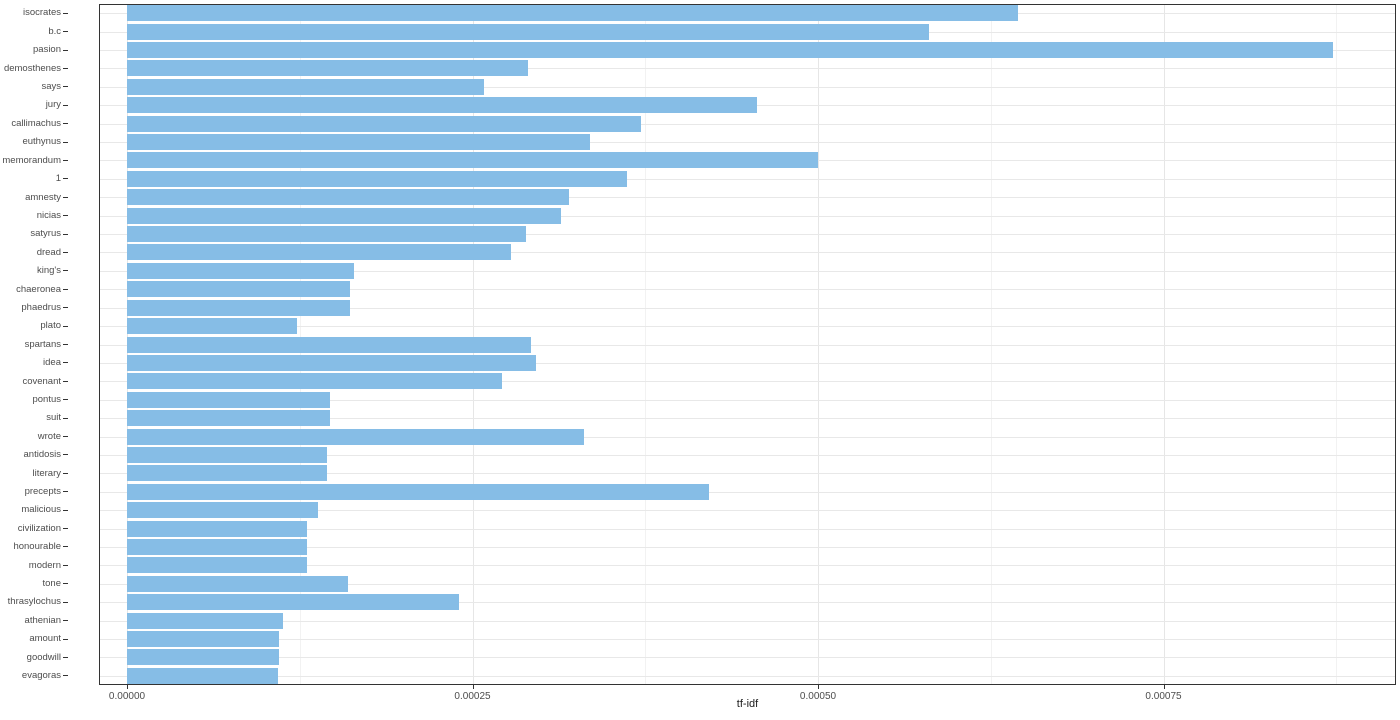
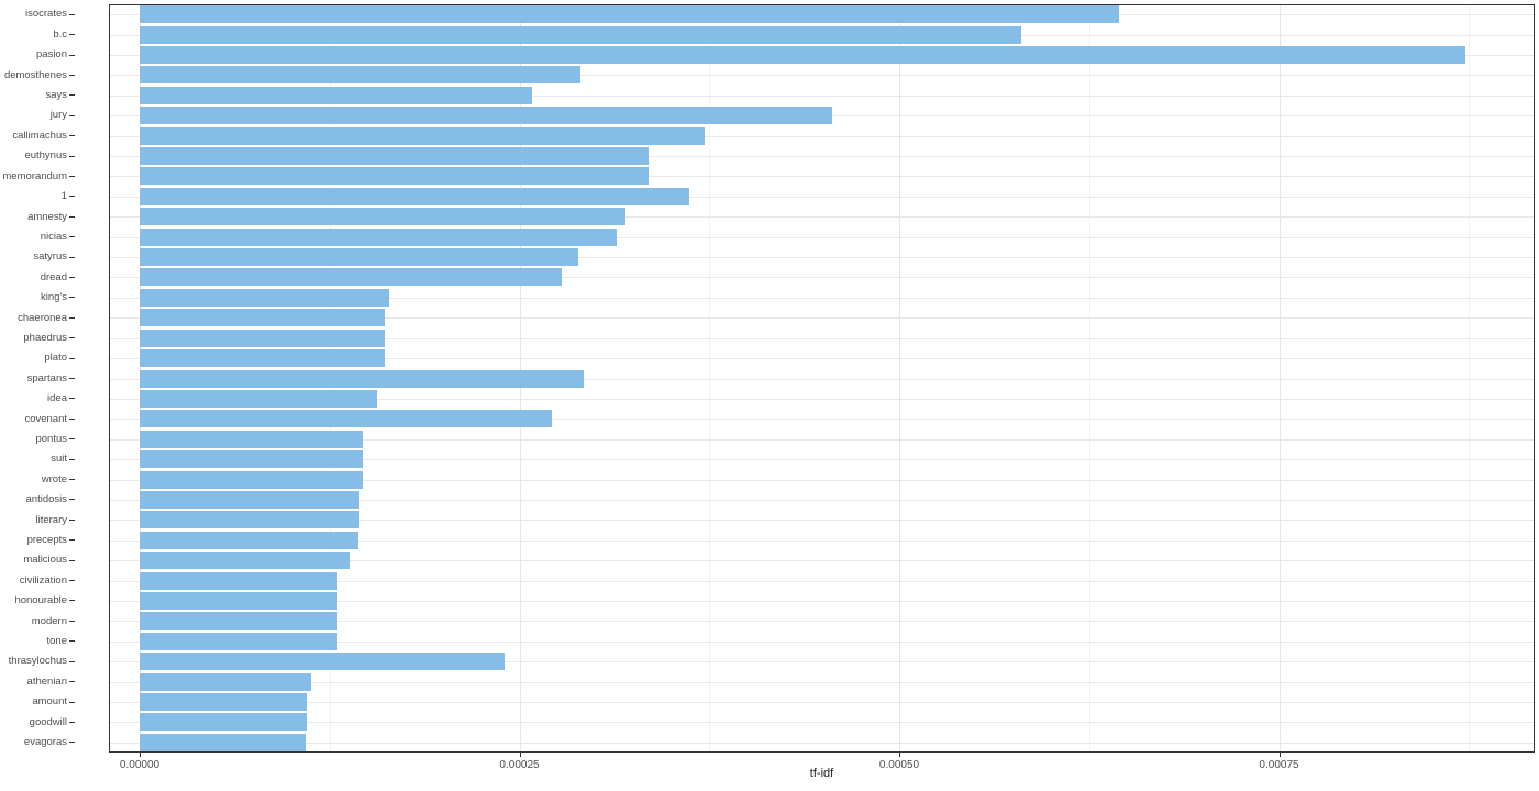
memorandum: 0.000500 -> 0.000335
plato: 0.000123 -> 0.000161
idea: 0.000296 -> 0.000156
wrote: 0.000331 -> 0.000147
precepts: 0.000421 -> 0.000144
tone: 0.000160 -> 0.000130
